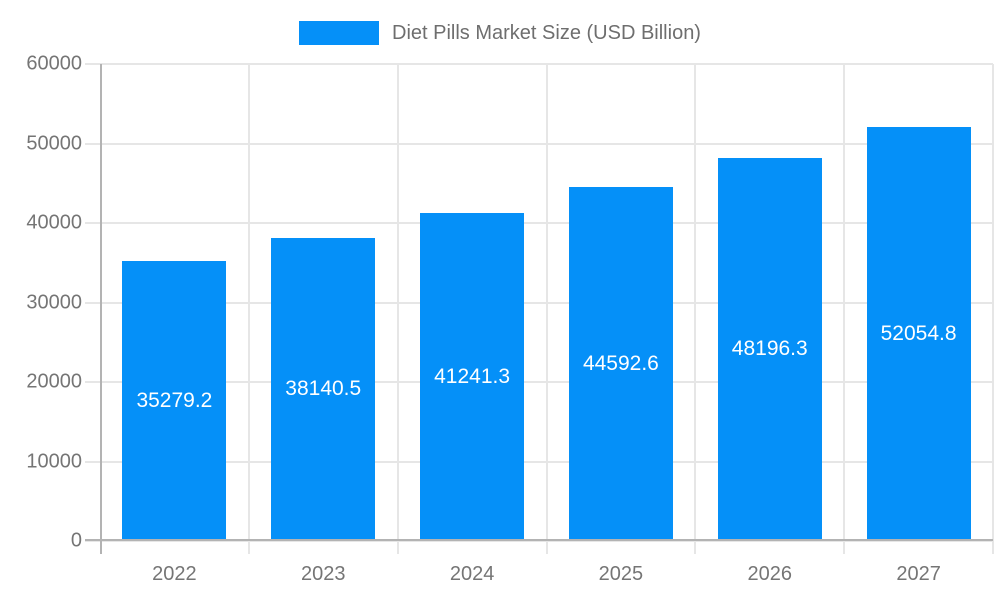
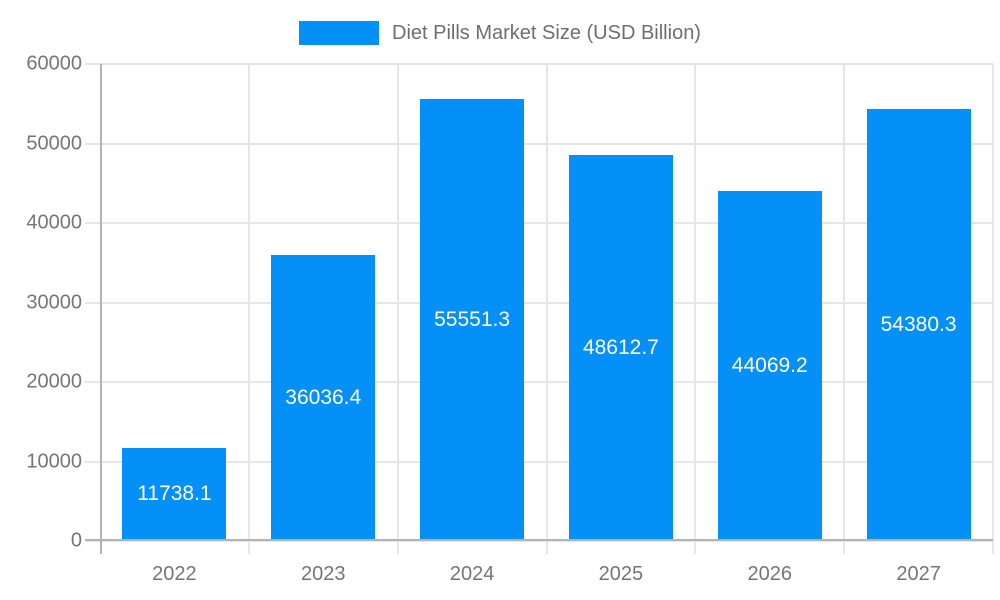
2022: 35279.2 -> 11738.1
2023: 38140.5 -> 36036.4
2024: 41241.3 -> 55551.3
2025: 44592.6 -> 48612.7
2026: 48196.3 -> 44069.2
2027: 52054.8 -> 54380.3
